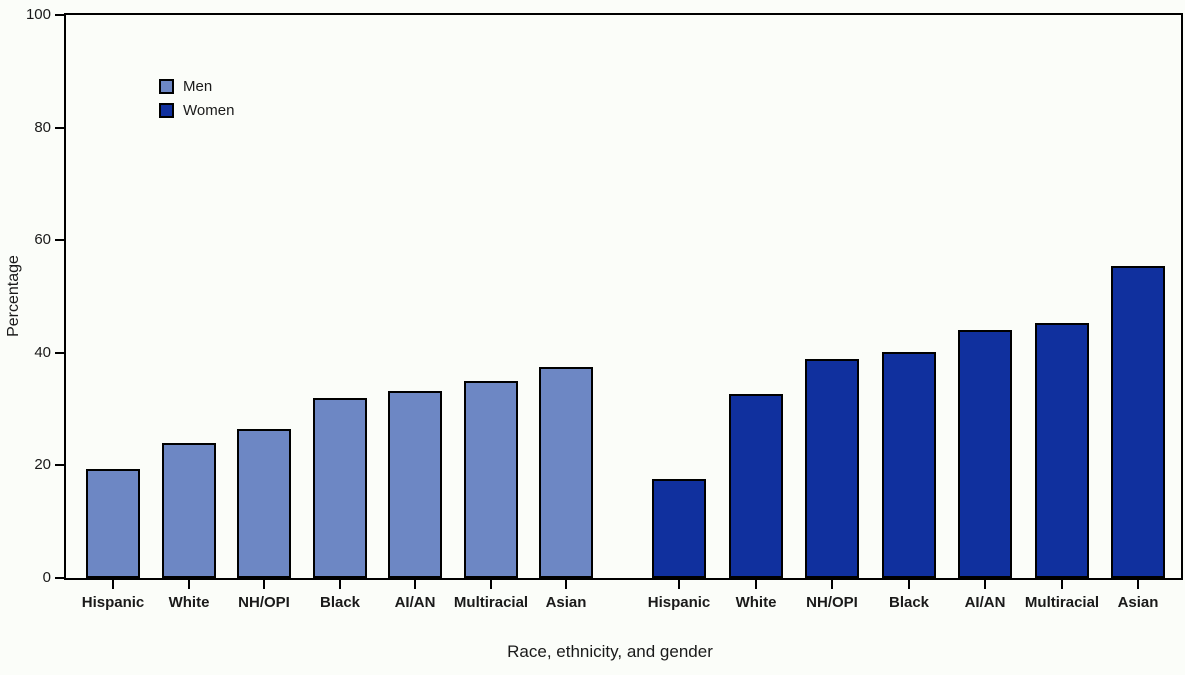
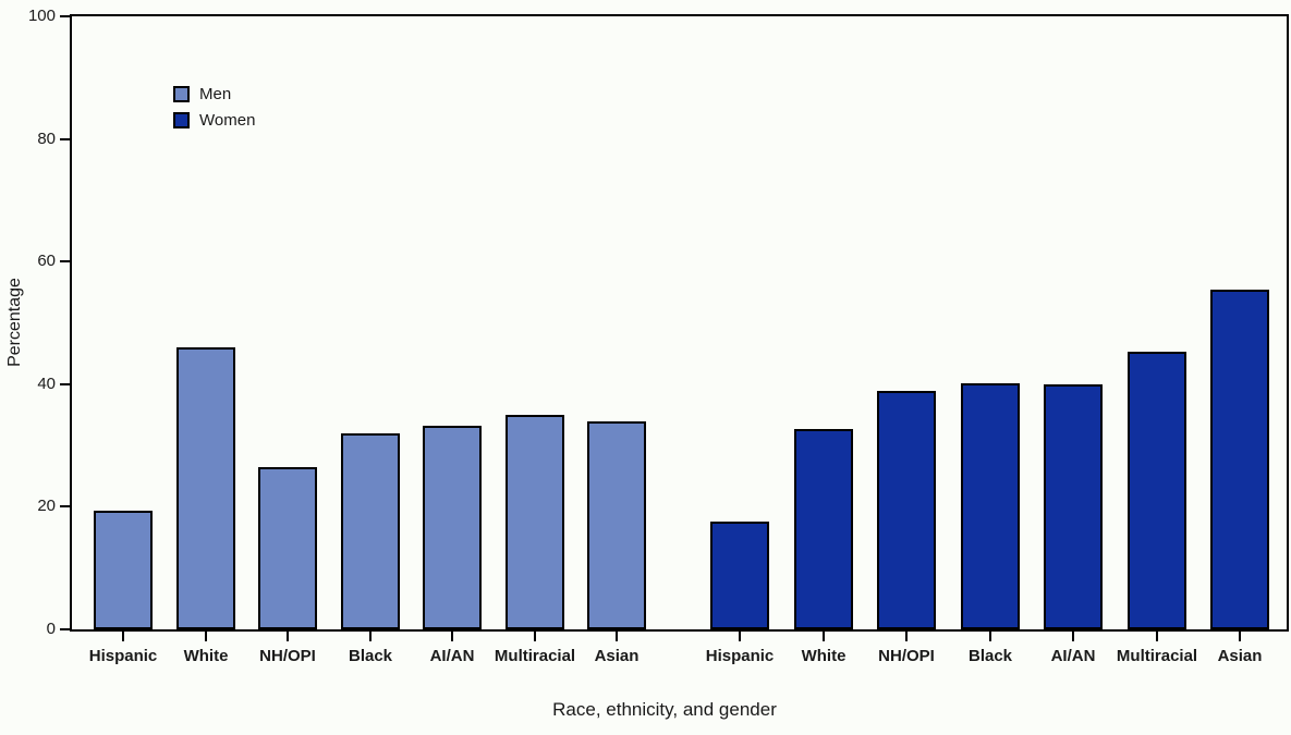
Men/White: 24 -> 46
Women/AI/AN: 44 -> 40
Men/Asian: 37 -> 34
